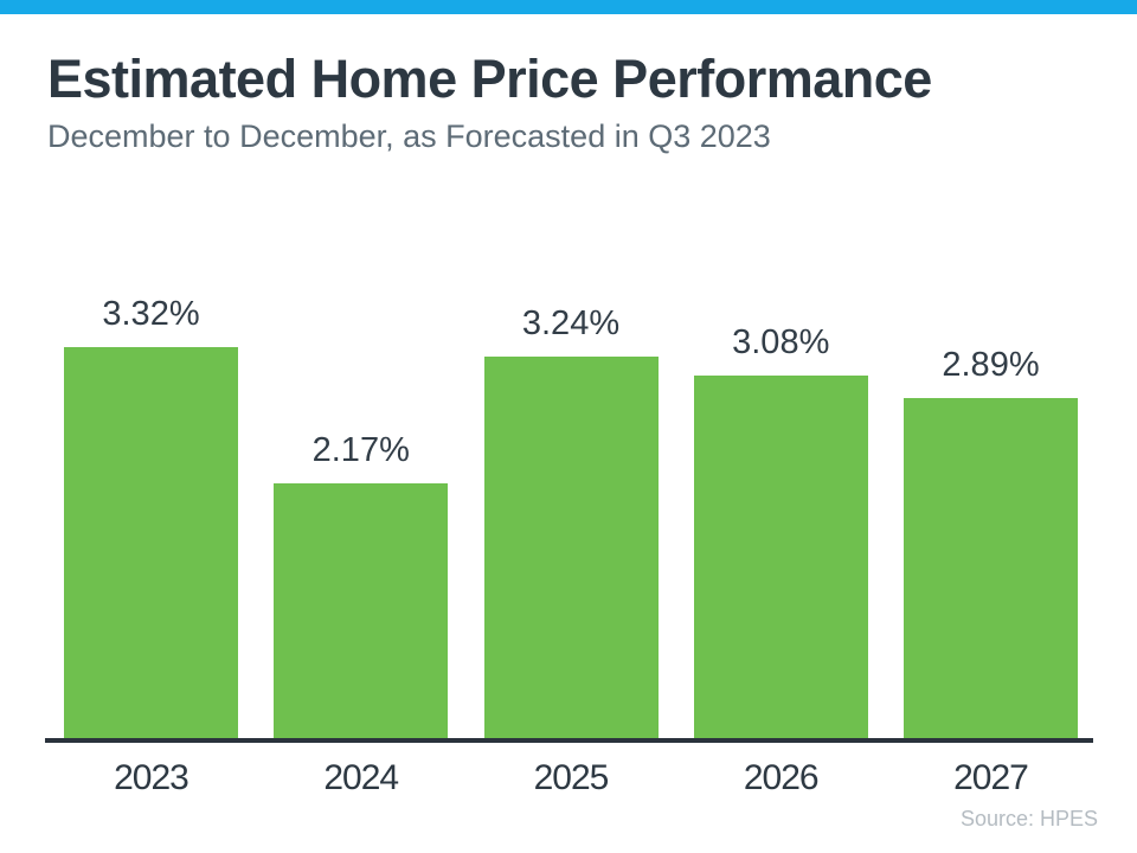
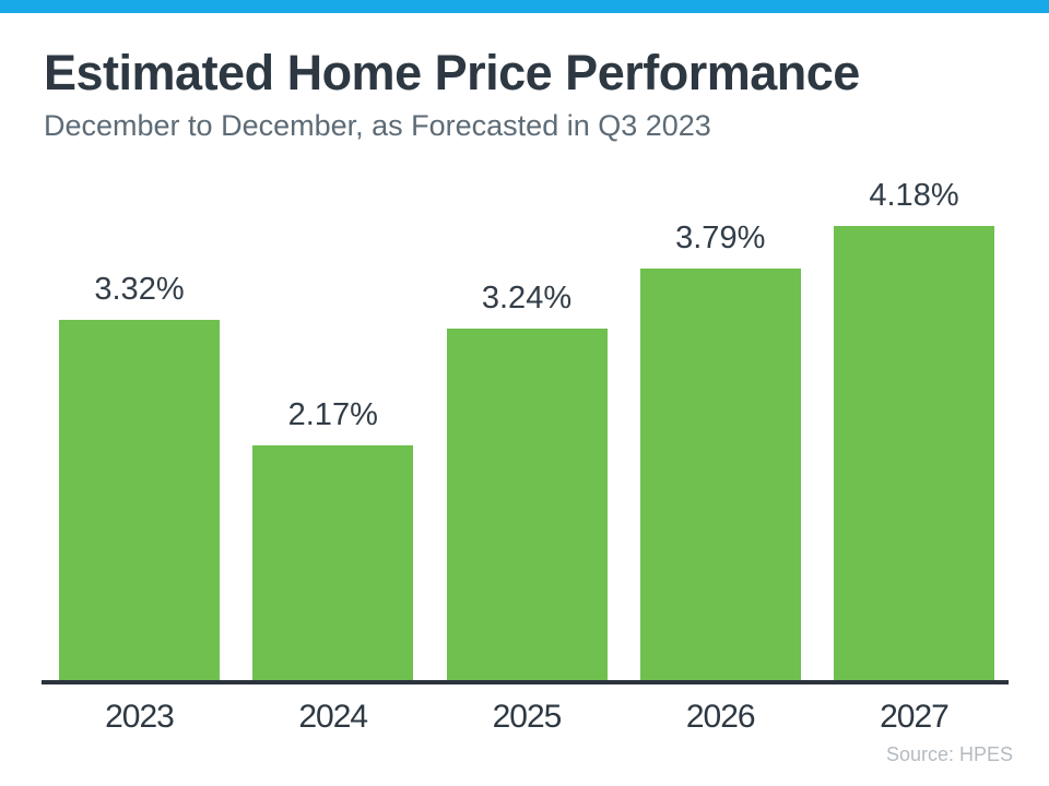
2026: 3.08% -> 3.79%
2027: 2.89% -> 4.18%
